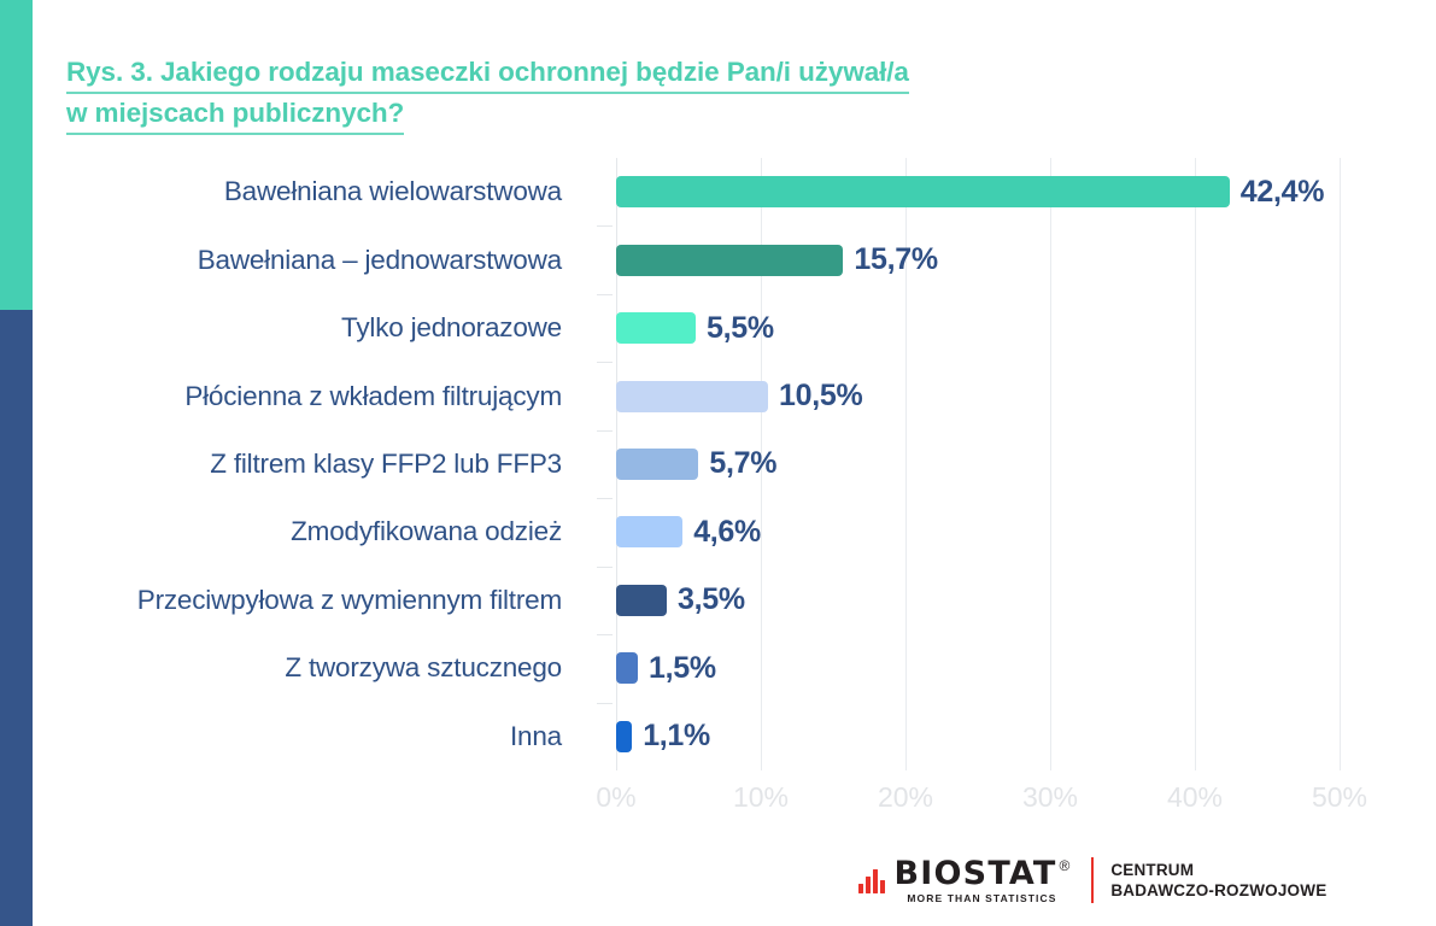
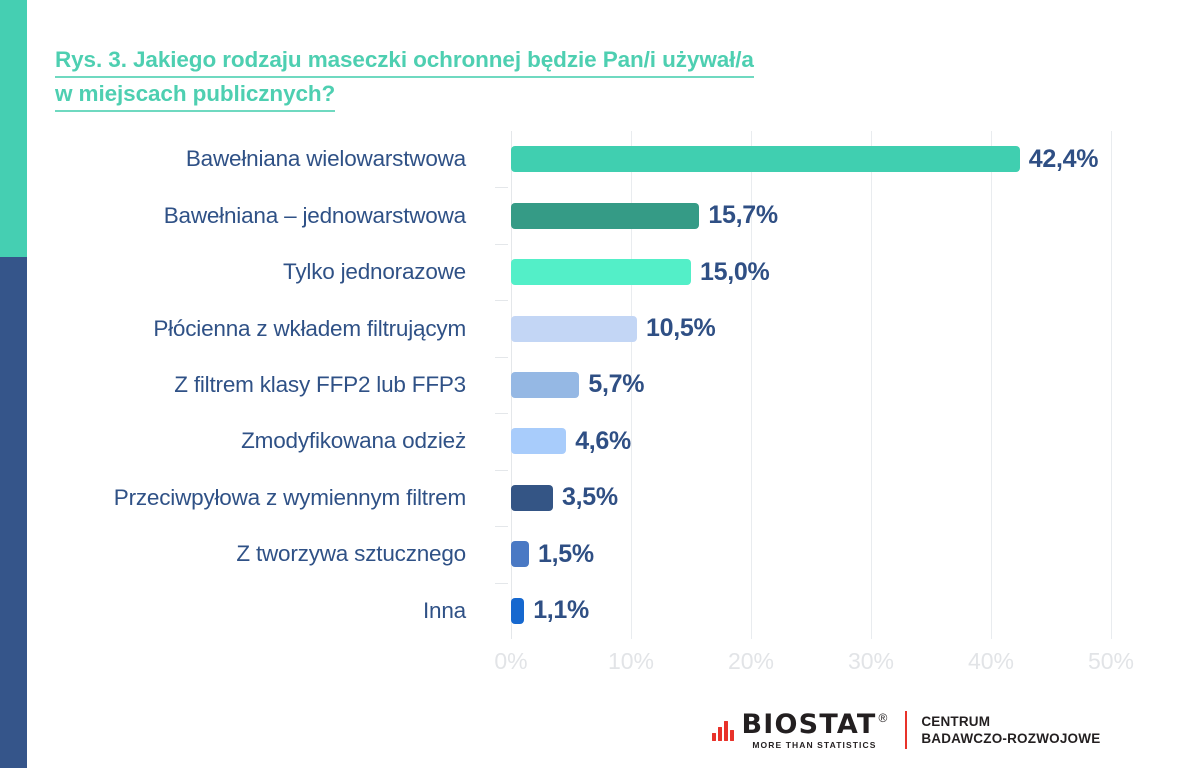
Tylko jednorazowe: 5,5% -> 15,0%
